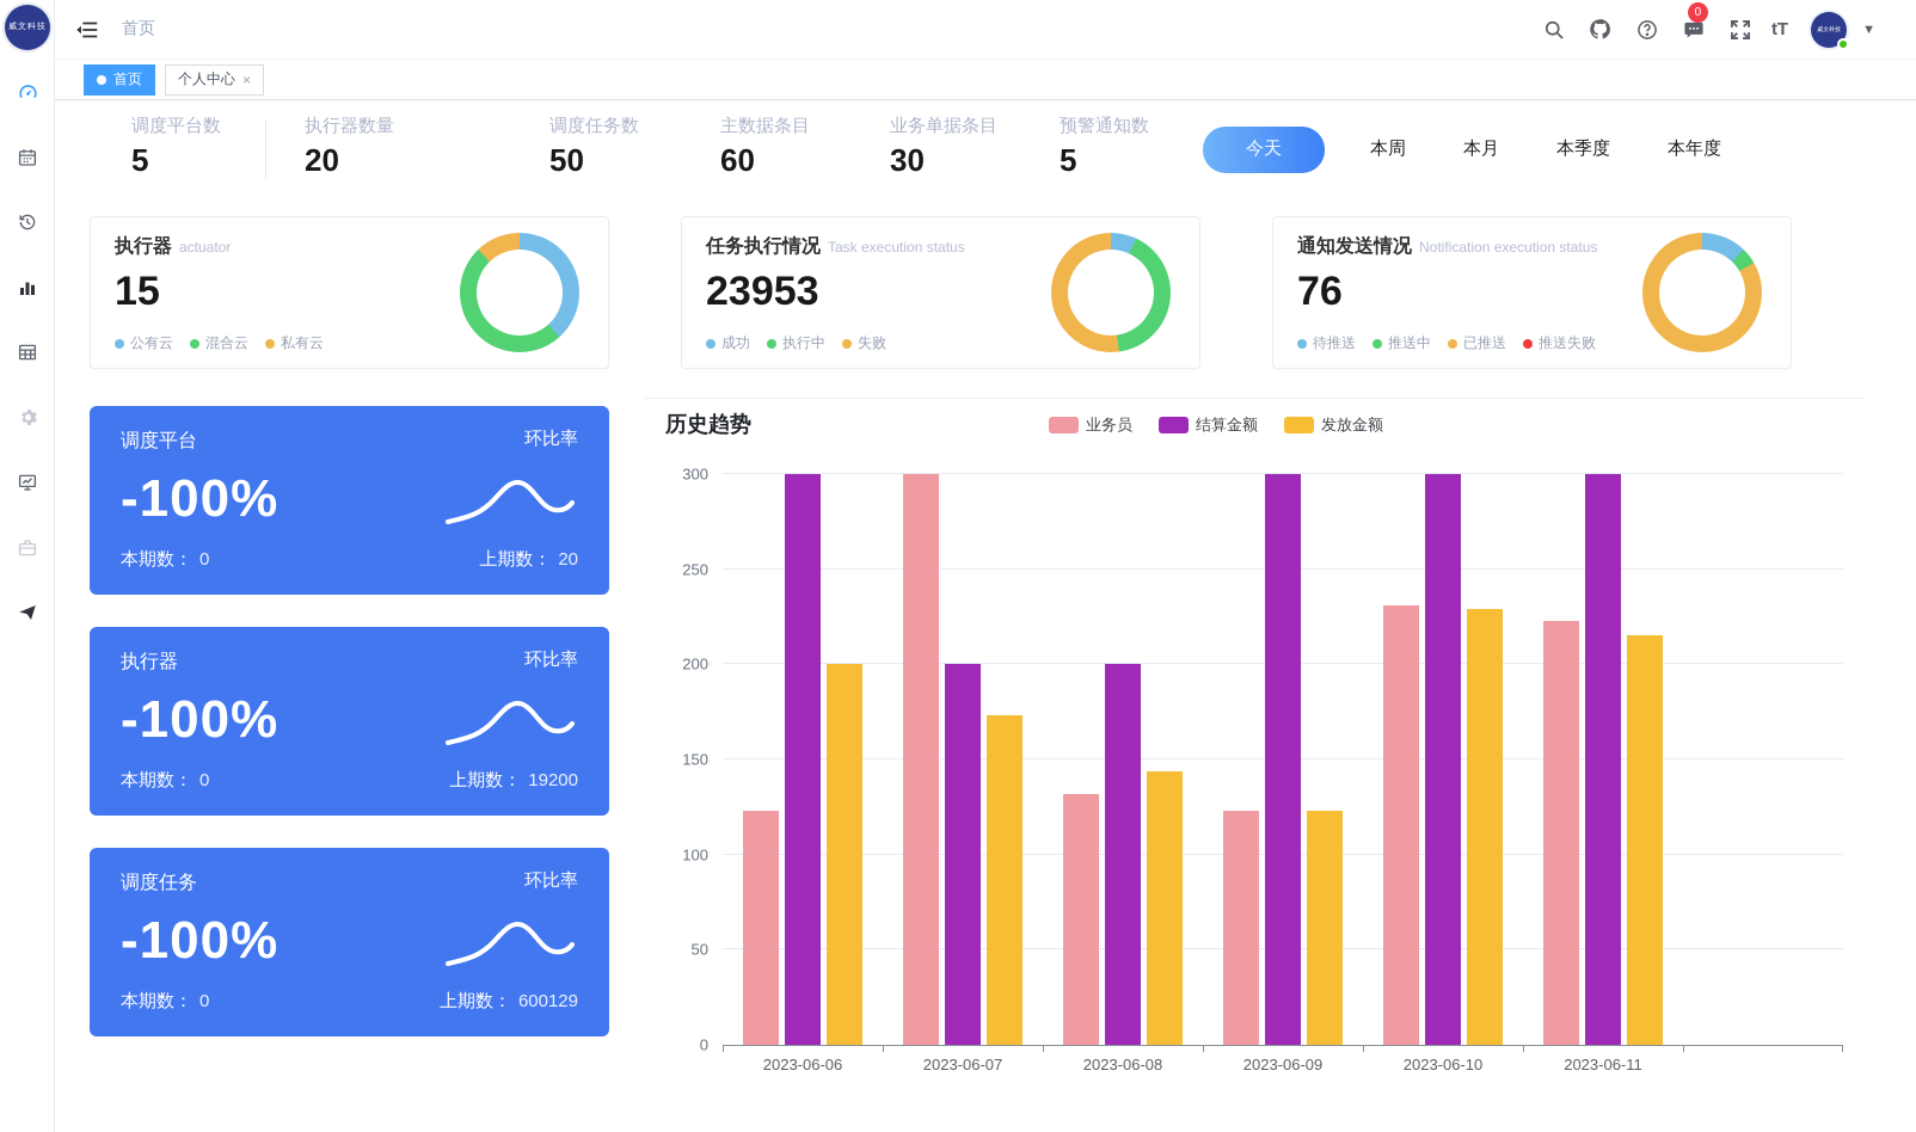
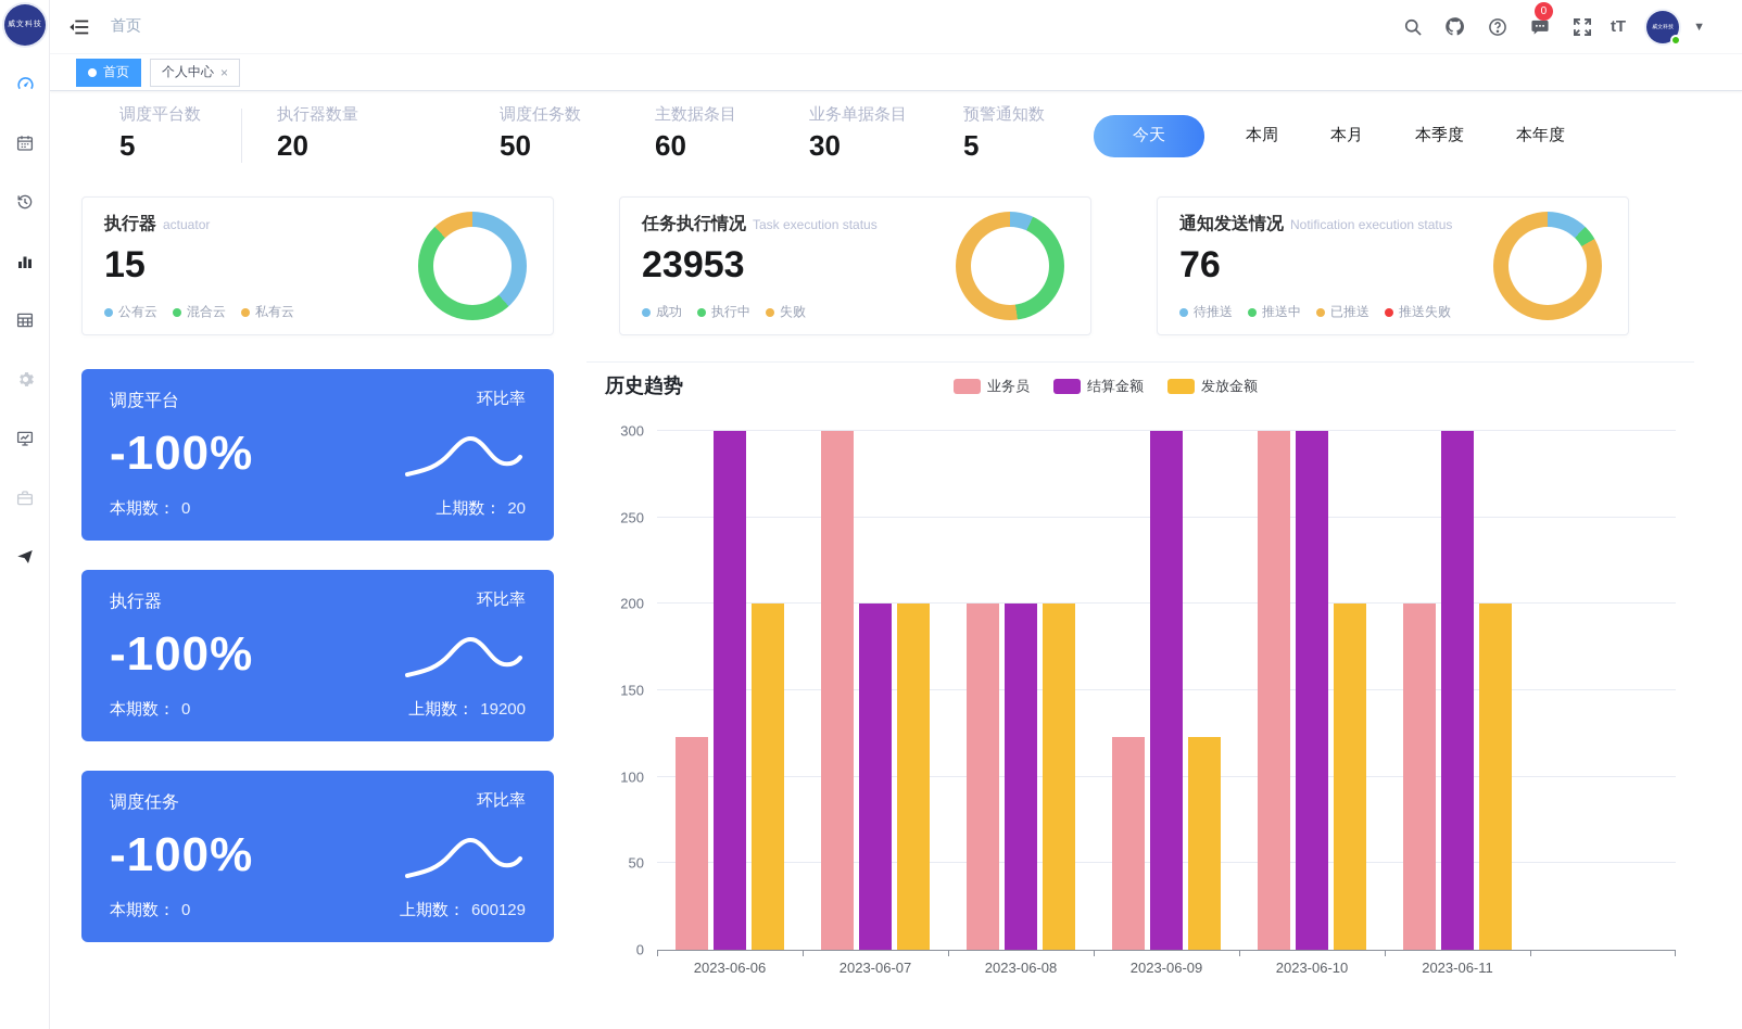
发放金额/2023-06-07: 173 -> 200
业务员/2023-06-08: 132 -> 200
发放金额/2023-06-08: 144 -> 200
业务员/2023-06-10: 231 -> 300
发放金额/2023-06-10: 229 -> 200
业务员/2023-06-11: 223 -> 200
发放金额/2023-06-11: 215 -> 200
